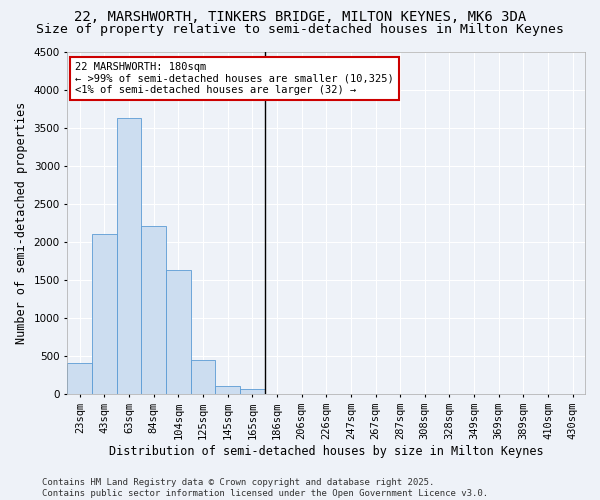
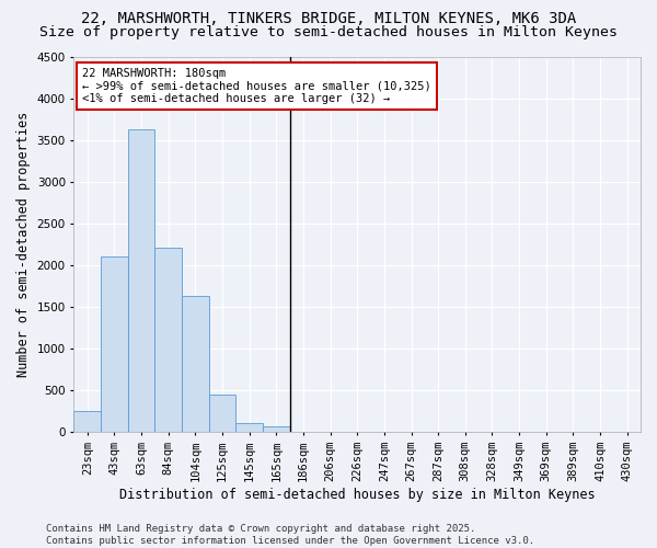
23sqm: 400 -> 250
